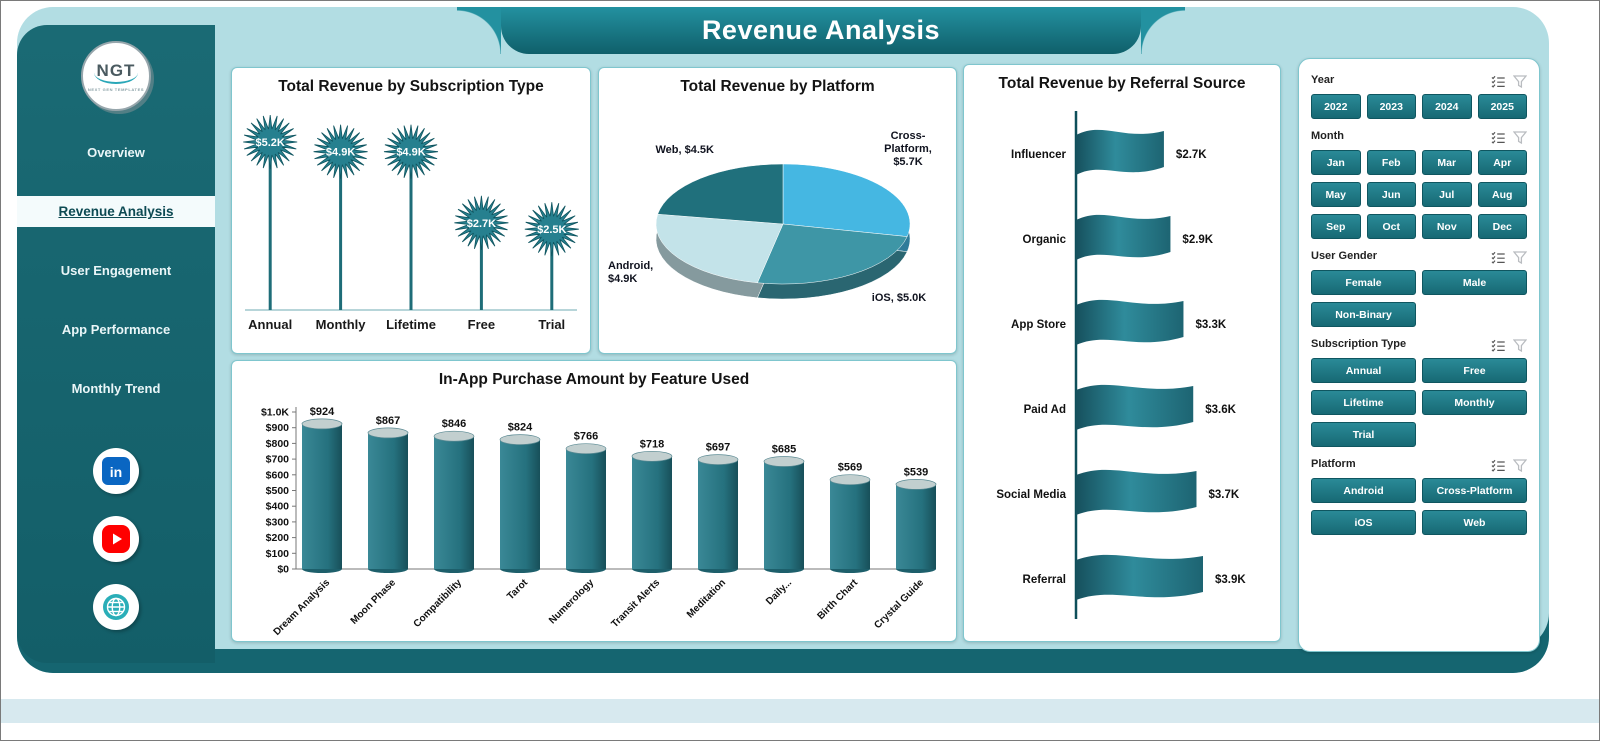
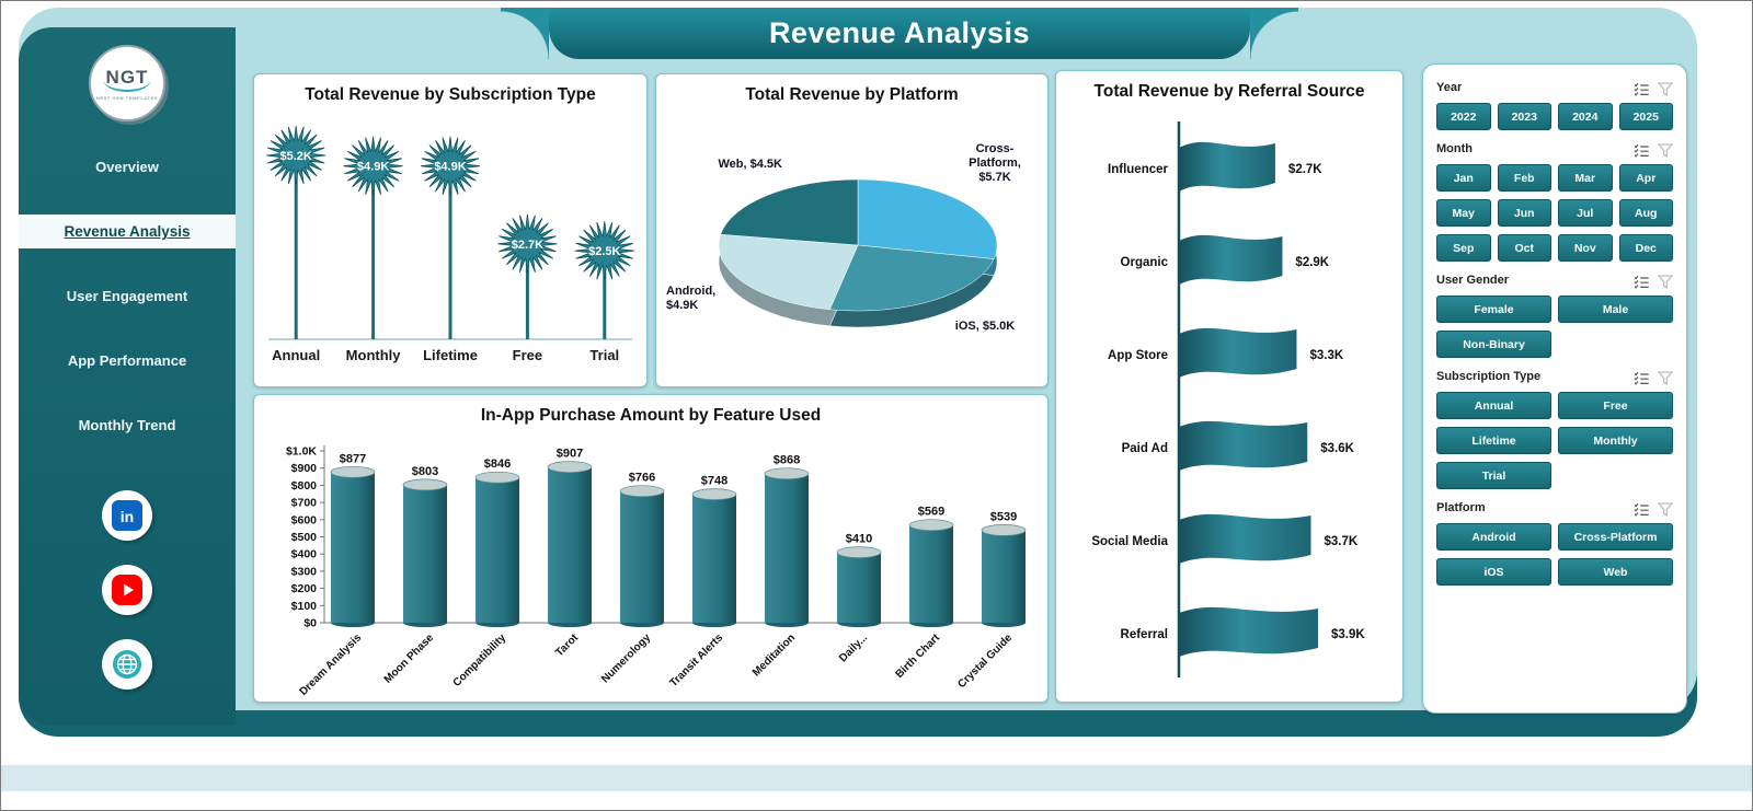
In-App Purchase Amount by Feature Used/Dream Analysis: $924 -> $877
In-App Purchase Amount by Feature Used/Moon Phase: $867 -> $803
In-App Purchase Amount by Feature Used/Tarot: $824 -> $907
In-App Purchase Amount by Feature Used/Transit Alerts: $718 -> $748
In-App Purchase Amount by Feature Used/Meditation: $697 -> $868
In-App Purchase Amount by Feature Used/Daily...: $685 -> $410
